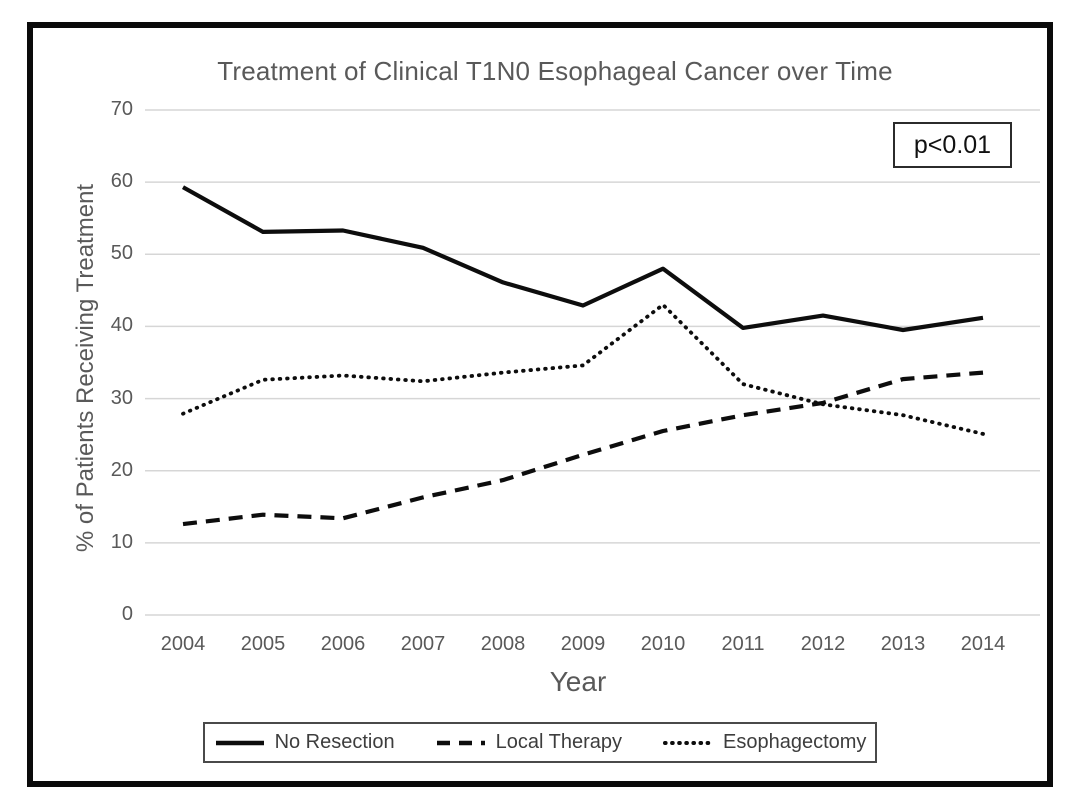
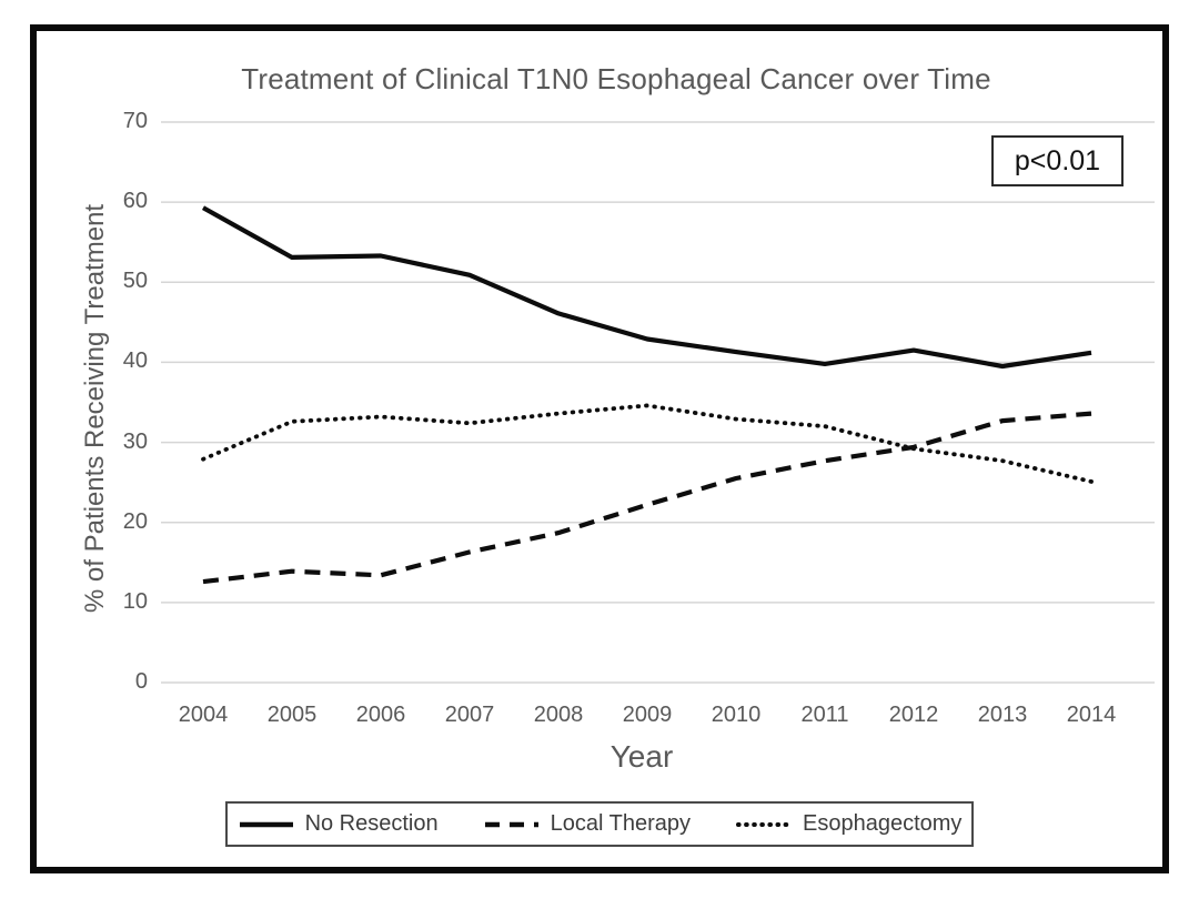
No Resection/2010: 48 -> 41
Esophagectomy/2010: 43 -> 33
